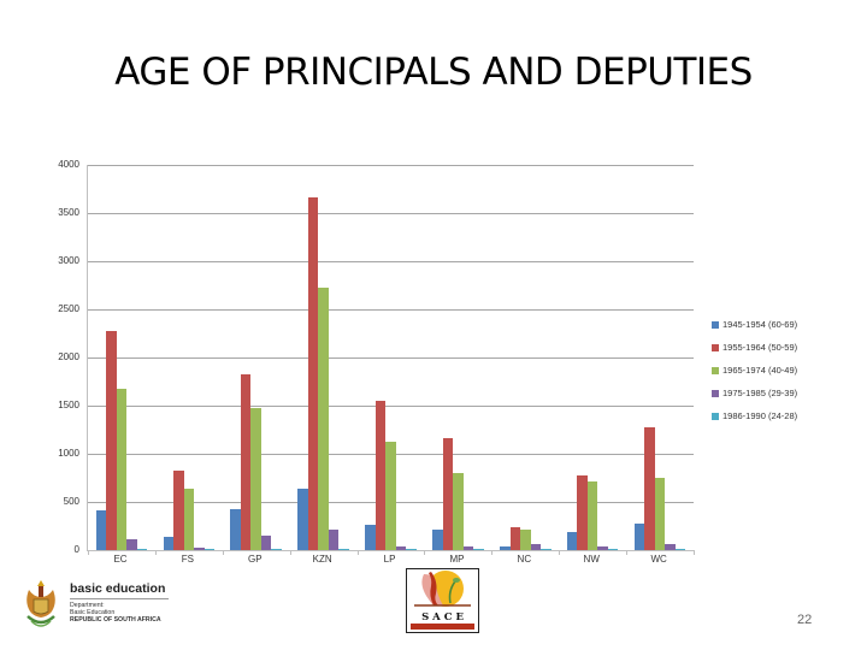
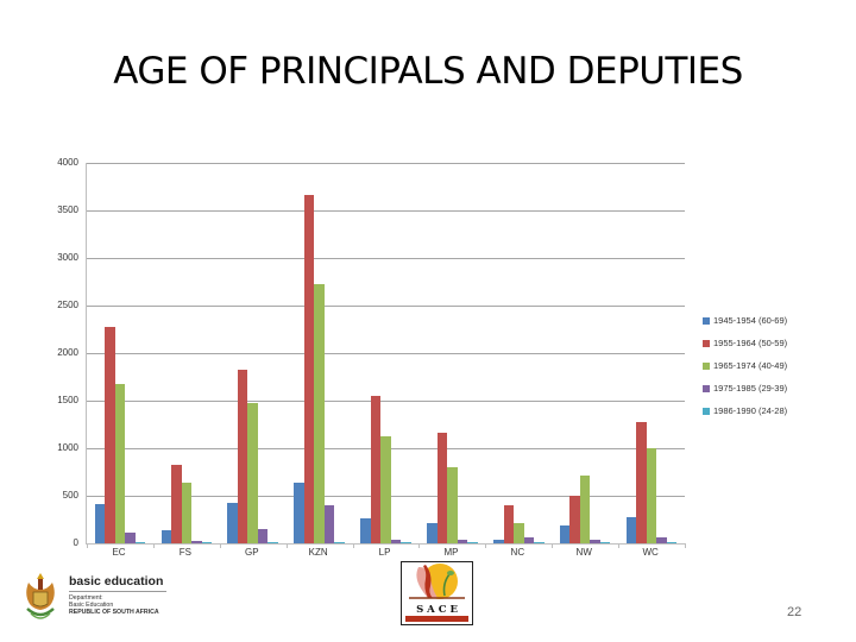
1975-1985 (29-39)/KZN: 200 -> 400
1955-1964 (50-59)/NC: 200 -> 400
1955-1964 (50-59)/NW: 800 -> 500
1965-1974 (40-49)/WC: 800 -> 1000
